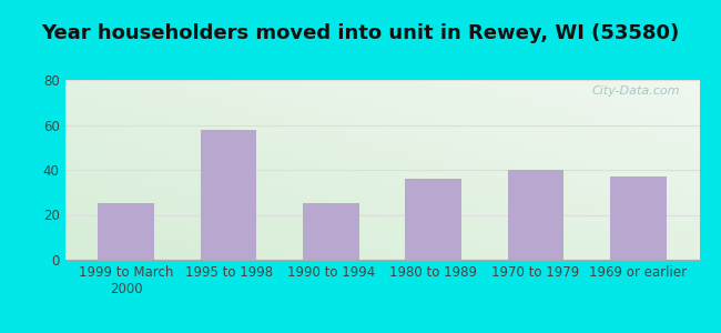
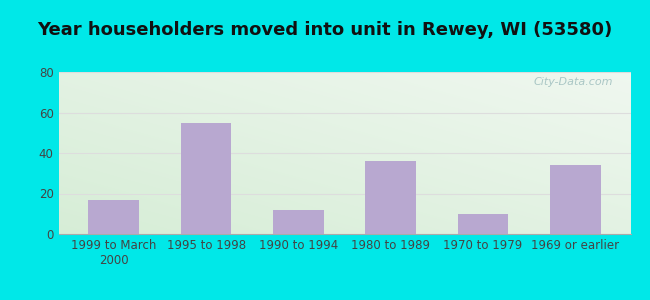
1999 to March 2000: 25 -> 17
1995 to 1998: 58 -> 55
1990 to 1994: 25 -> 12
1970 to 1979: 40 -> 10
1969 or earlier: 37 -> 34
